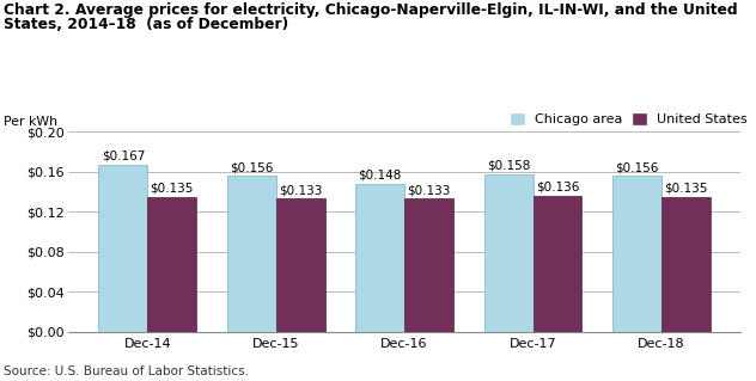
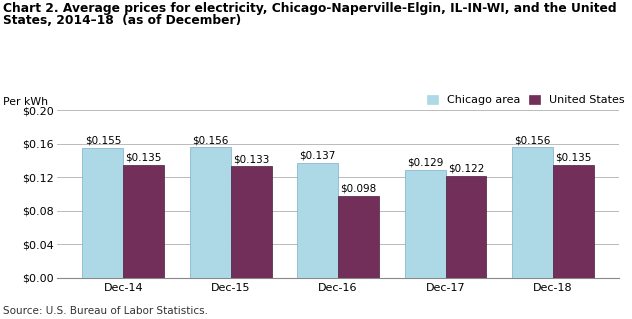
Chicago area/Dec-14: $0.167 -> $0.155
Chicago area/Dec-16: $0.148 -> $0.137
United States/Dec-16: $0.133 -> $0.098
Chicago area/Dec-17: $0.158 -> $0.129
United States/Dec-17: $0.136 -> $0.122
